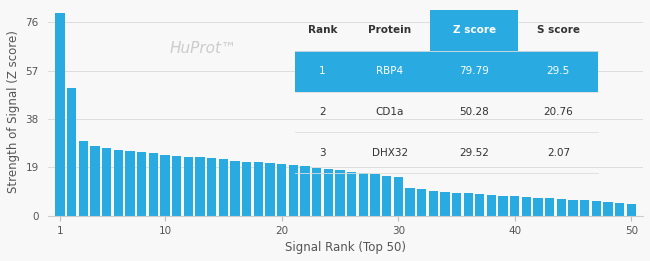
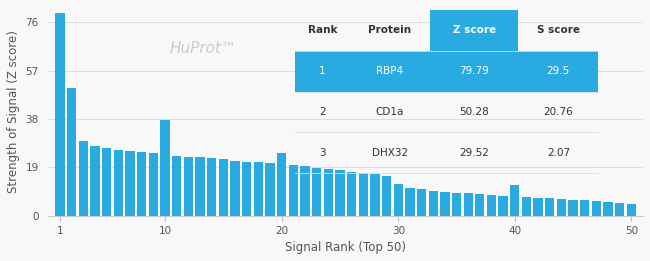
10: 24.0 -> 37.5
20: 20.2 -> 24.5
30: 15.3 -> 12.5
40: 7.6 -> 12.0
